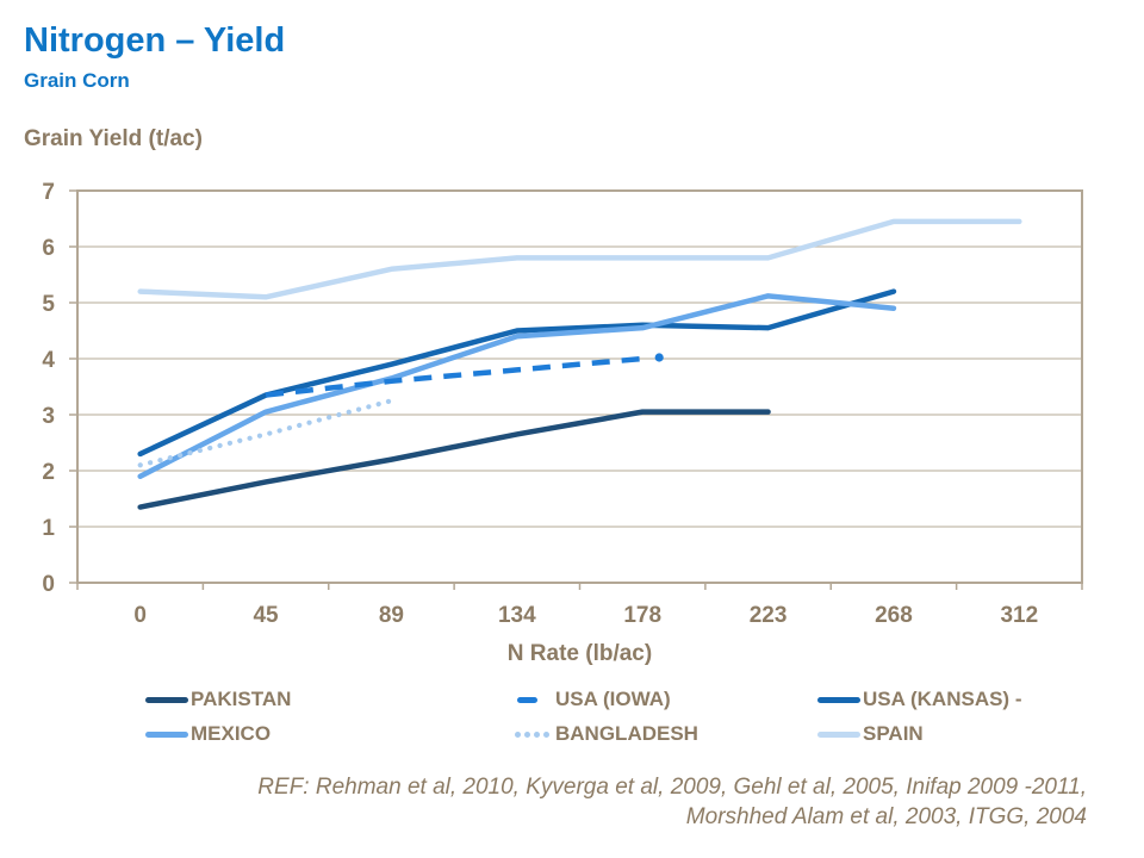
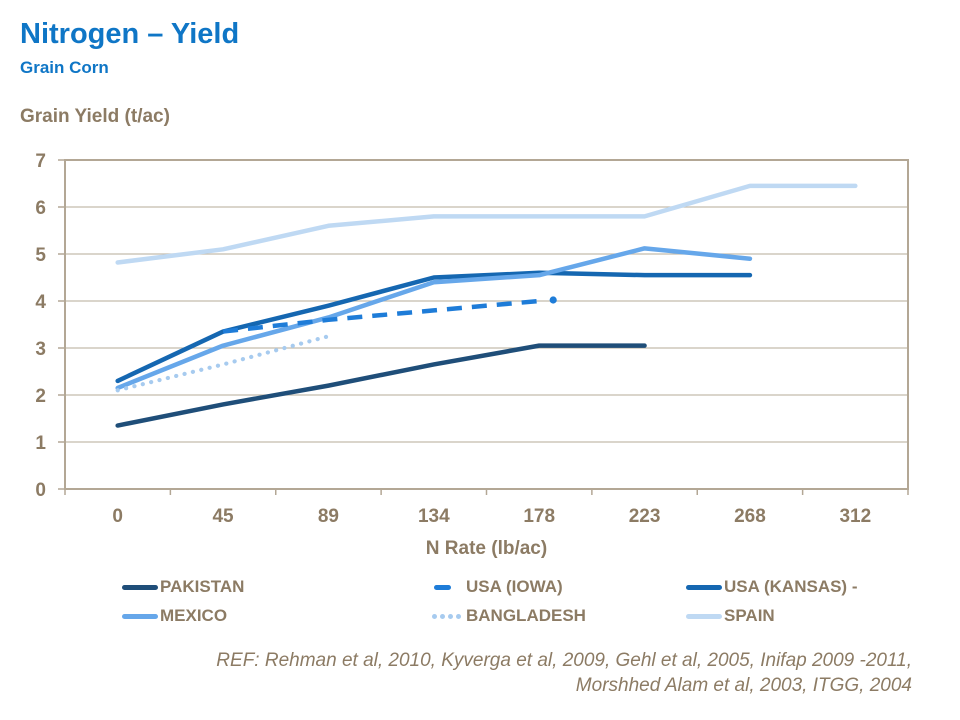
MEXICO/0: 1.9 -> 2.1
SPAIN/0: 5.2 -> 4.8
USA (KANSAS) -/268: 5.2 -> 4.5
